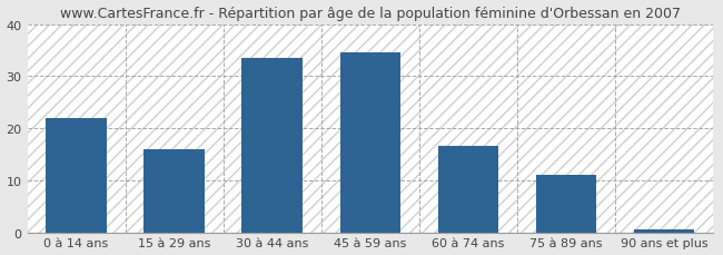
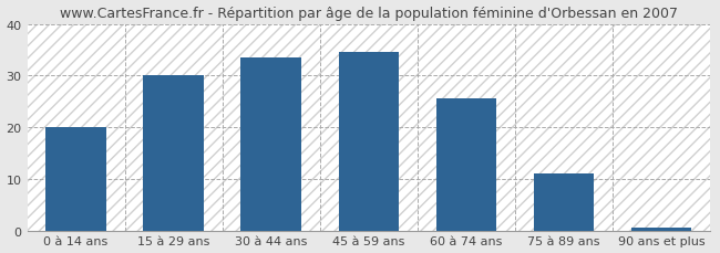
0 à 14 ans: 22.0 -> 20.0
15 à 29 ans: 16.0 -> 30.0
60 à 74 ans: 16.5 -> 25.5
